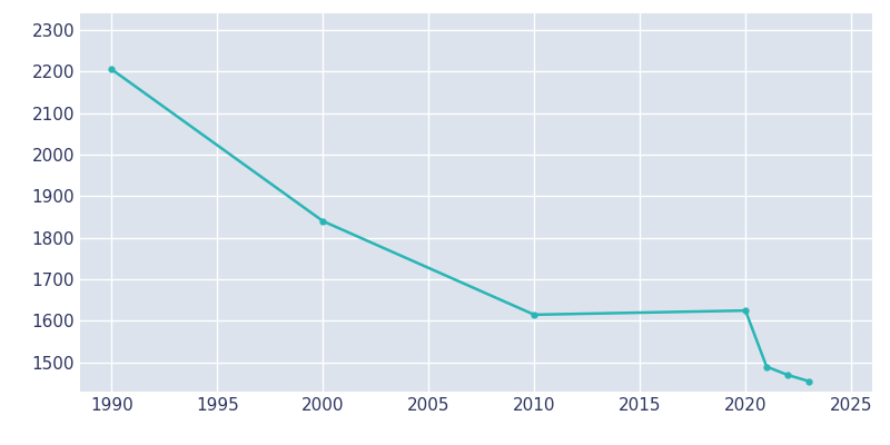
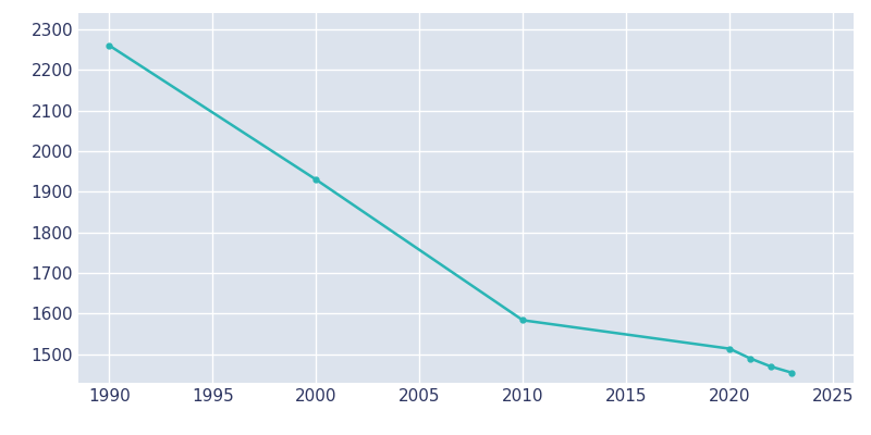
1990: 2205 -> 2260
2000: 1840 -> 1930
2010: 1615 -> 1584
2020: 1625 -> 1514
